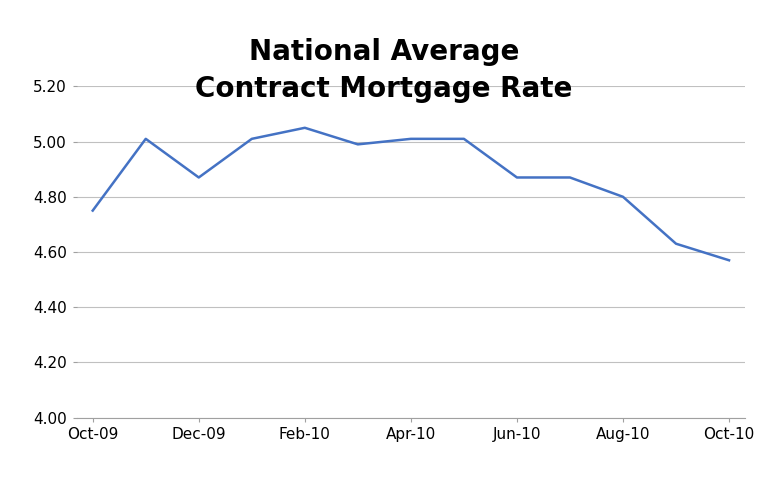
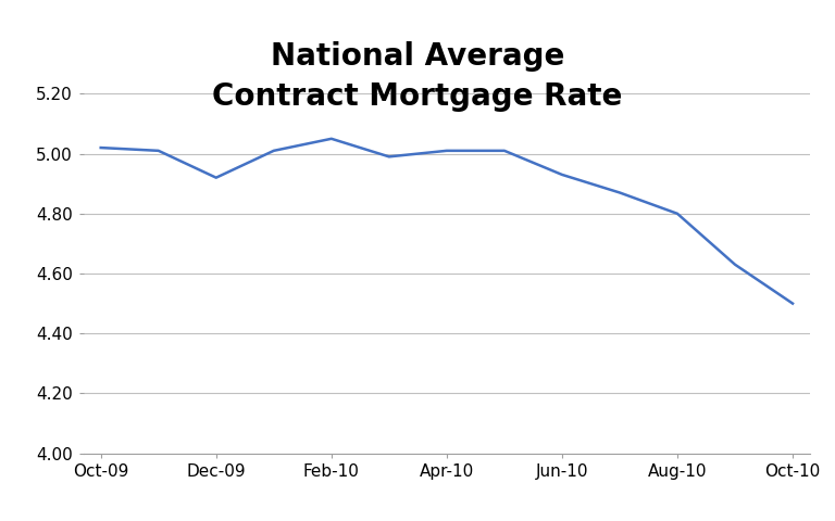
Oct-09: 4.75 -> 5.02
Dec-09: 4.87 -> 4.92
Jun-10: 4.87 -> 4.93
Oct-10: 4.57 -> 4.50
